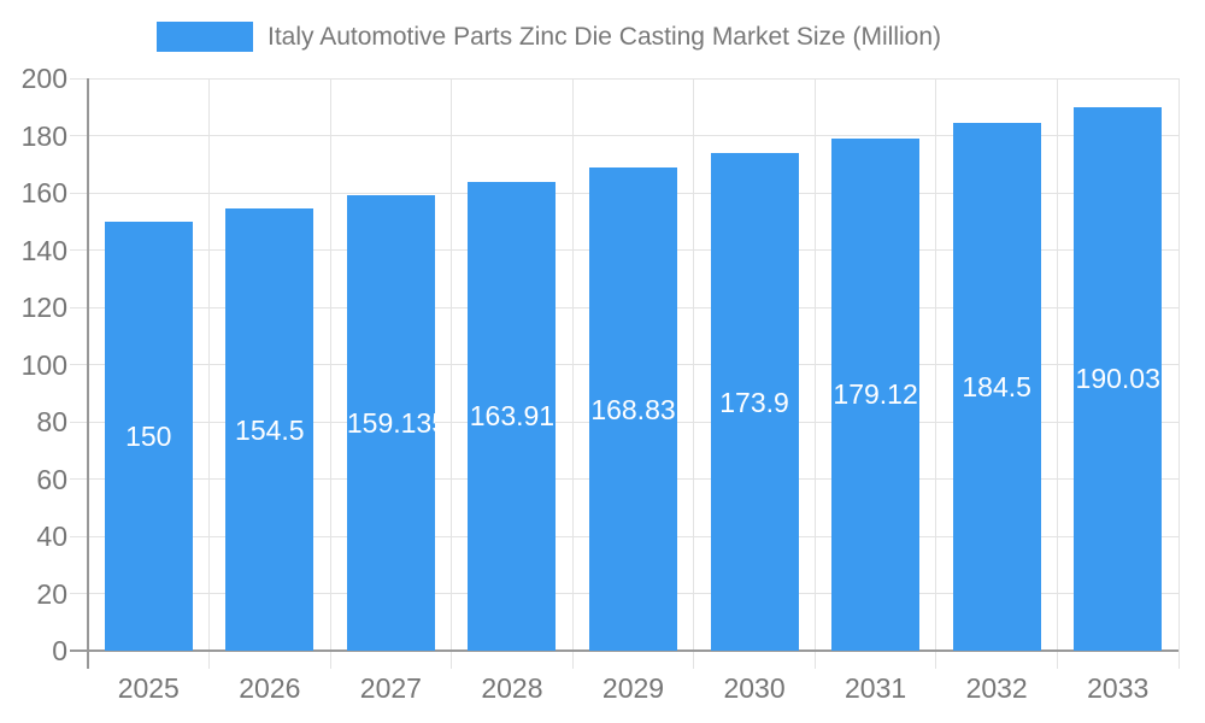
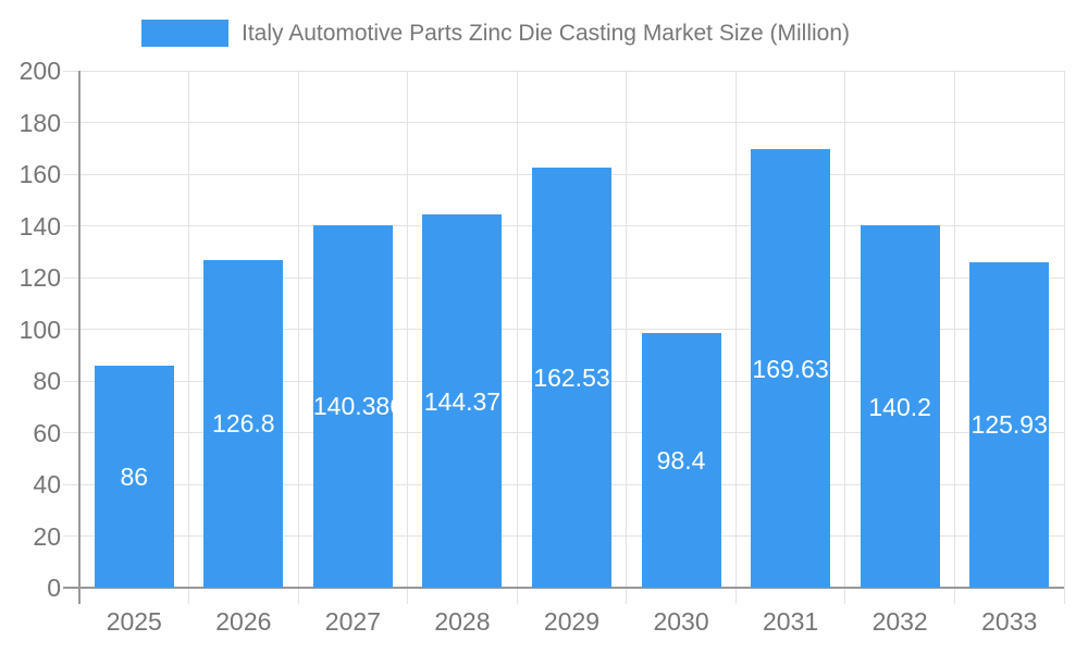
2025: 150 -> 86
2026: 154.5 -> 126.8
2027: 159.135 -> 140.386
2028: 163.91 -> 144.37
2029: 168.83 -> 162.53
2030: 173.9 -> 98.4
2031: 179.12 -> 169.63
2032: 184.5 -> 140.2
2033: 190.03 -> 125.93
